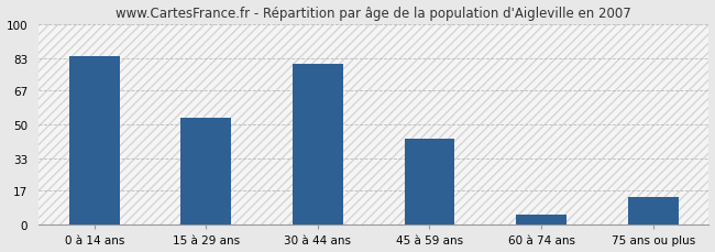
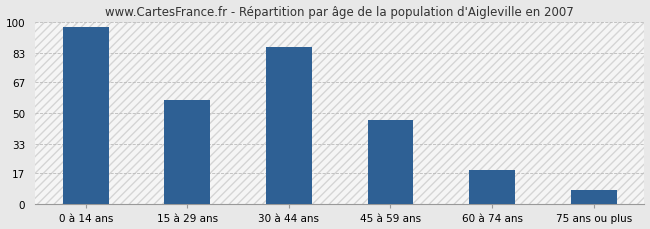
0 à 14 ans: 84 -> 97
15 à 29 ans: 53 -> 57
30 à 44 ans: 80 -> 86
45 à 59 ans: 43 -> 46
60 à 74 ans: 5 -> 19
75 ans ou plus: 14 -> 8
